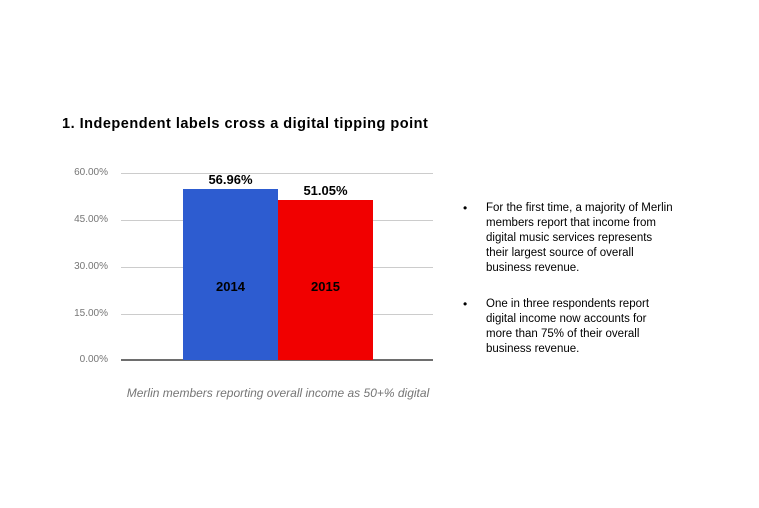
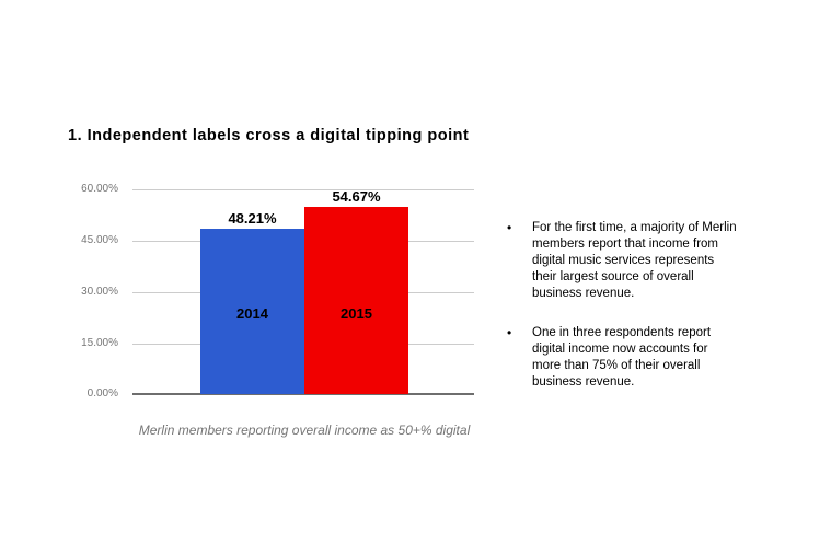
2014: 56.96% -> 48.21%
2015: 51.05% -> 54.67%
